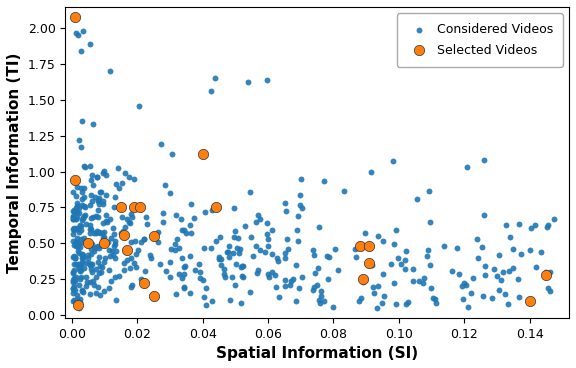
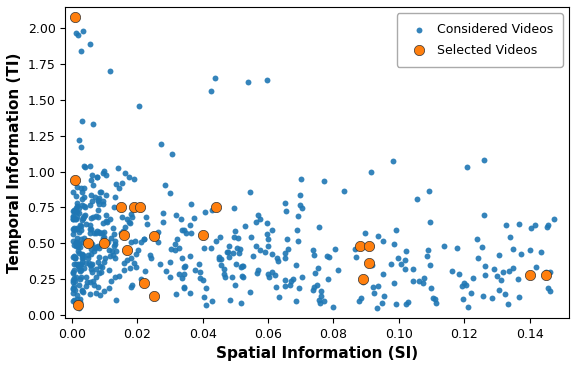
Selected Videos/0.04: 1.12 -> 0.56
Selected Videos/0.14: 0.10 -> 0.28
